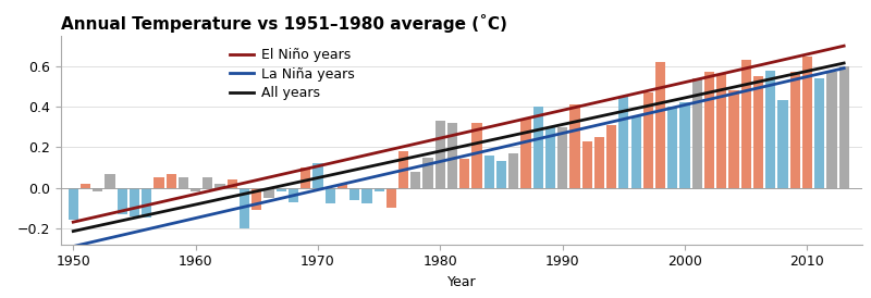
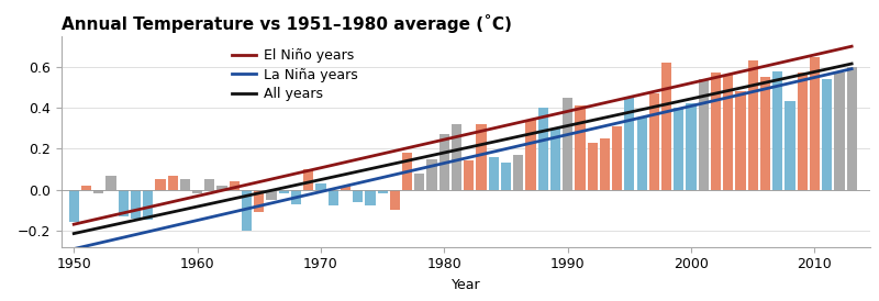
1970: 0.12 -> 0.03
1980: 0.33 -> 0.27
1990: 0.30 -> 0.45
